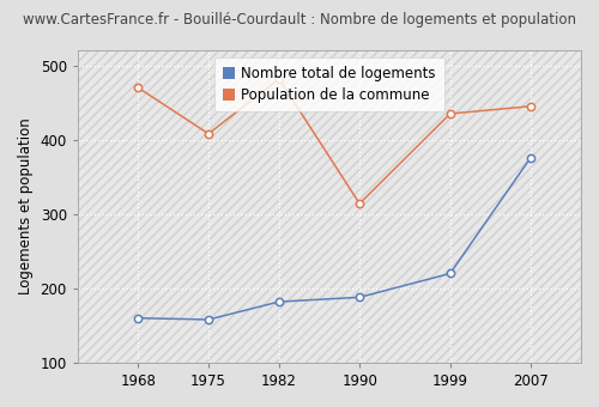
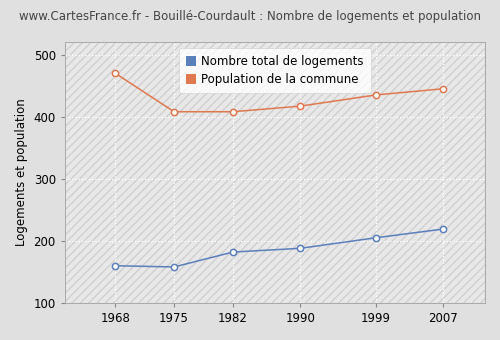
Population de la commune/1982: 482 -> 408
Population de la commune/1990: 314 -> 417
Nombre total de logements/1999: 220 -> 205
Nombre total de logements/2007: 376 -> 219
